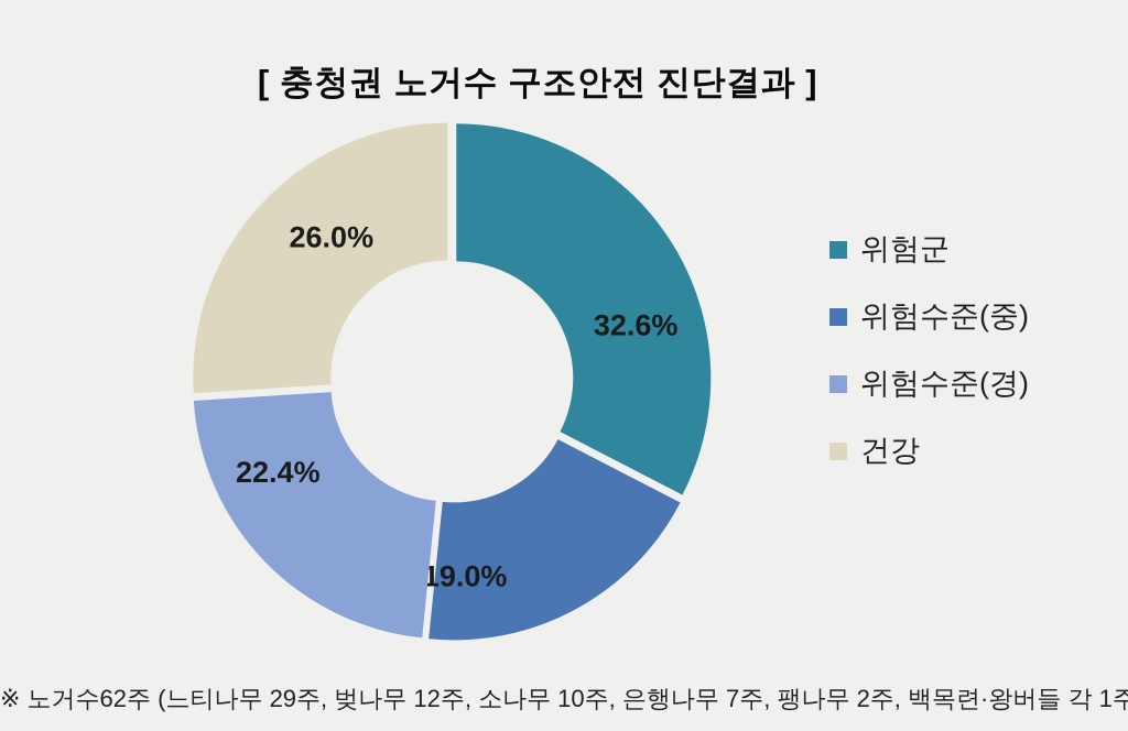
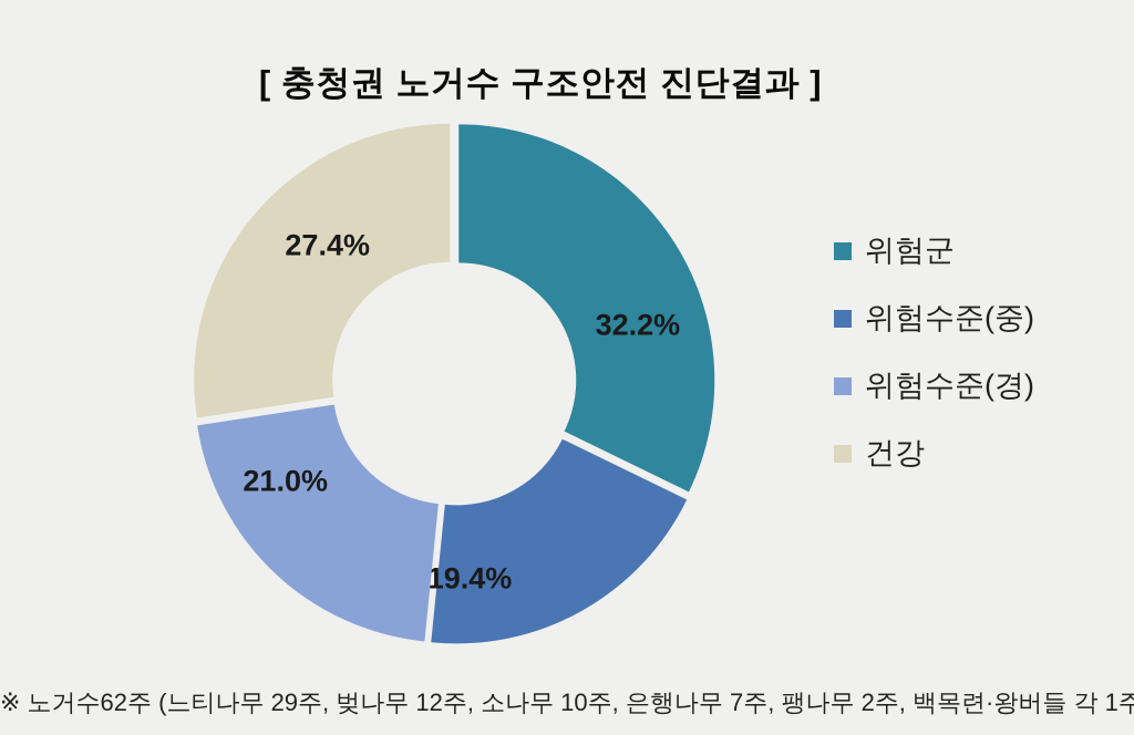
위험군: 32.6% -> 32.2%
위험수준(중): 19.0% -> 19.4%
위험수준(경): 22.4% -> 21.0%
건강: 26.0% -> 27.4%
